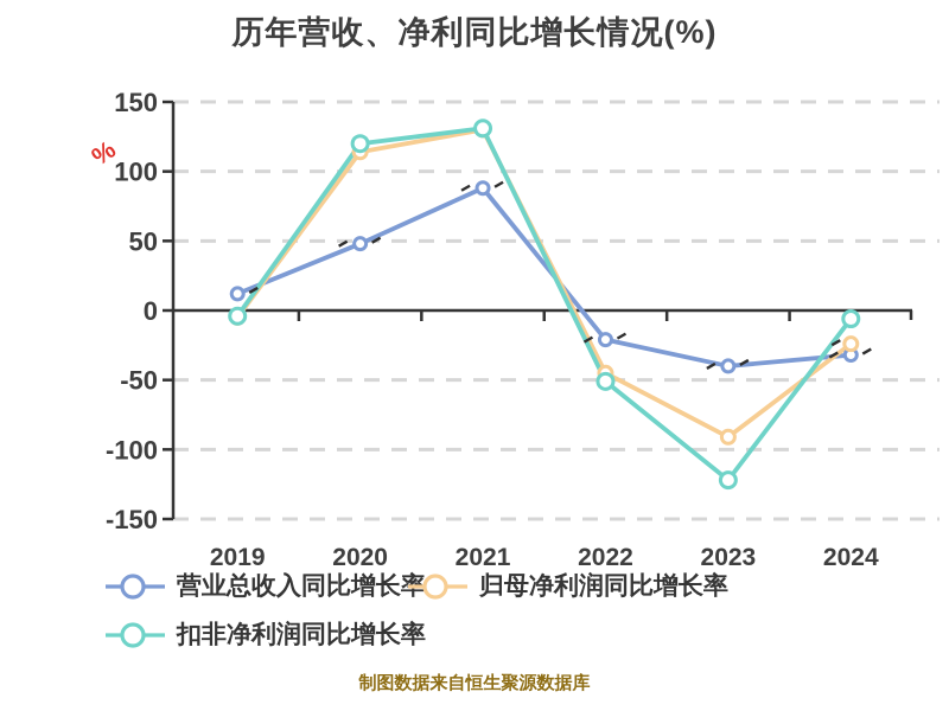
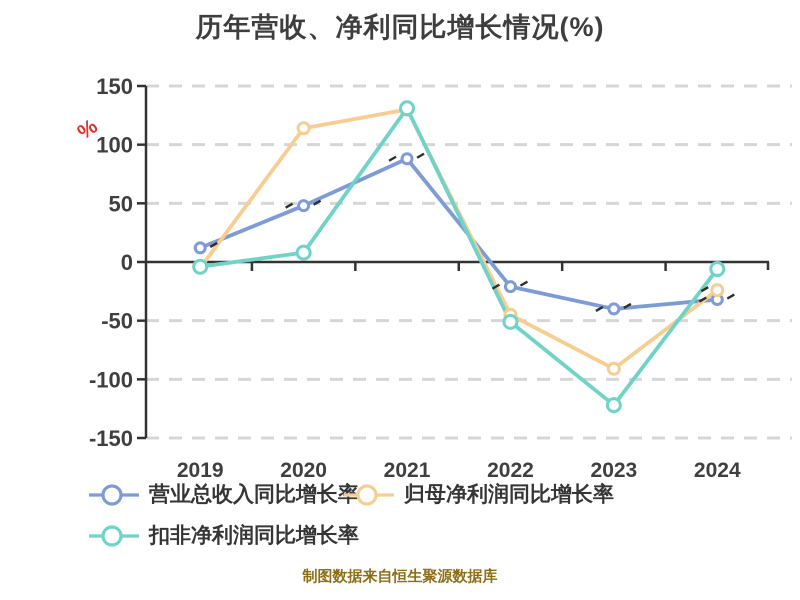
扣非净利润同比增长率/2020: 120 -> 8
